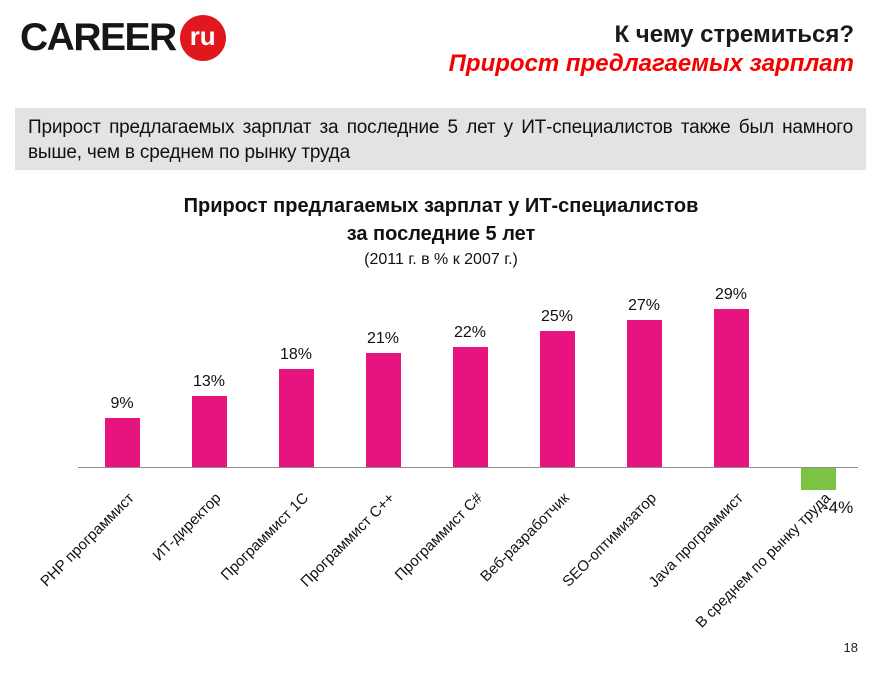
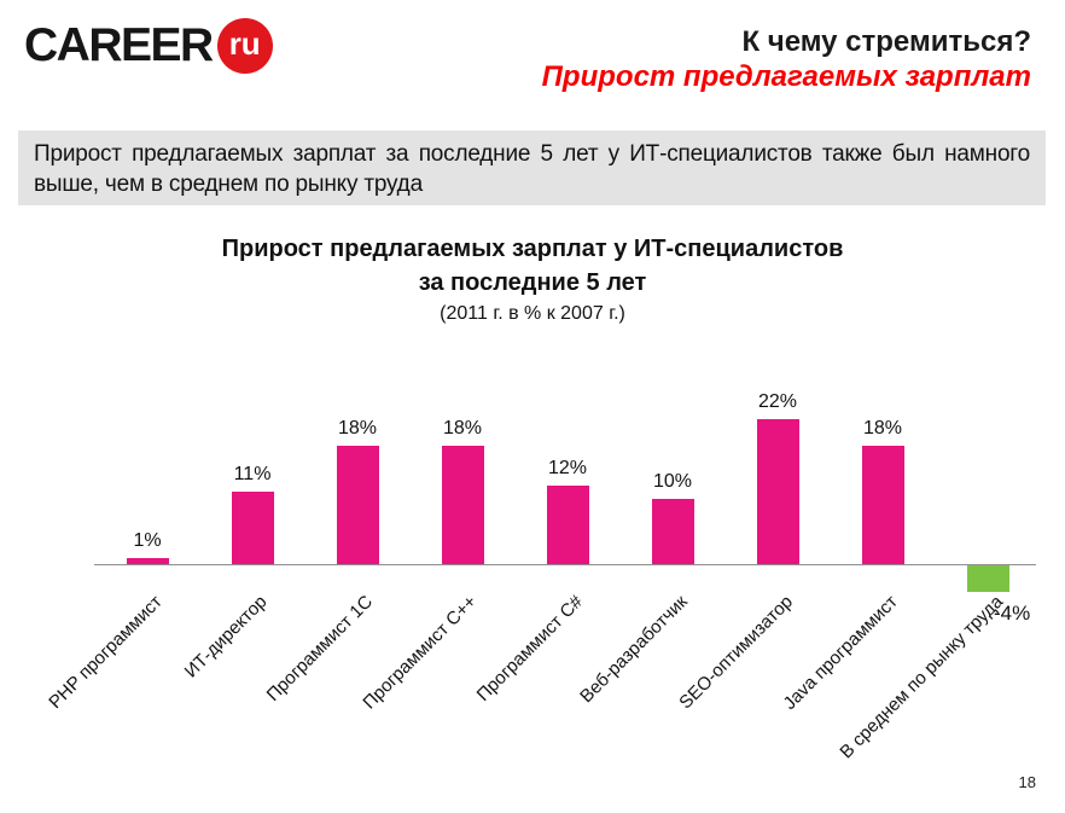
PHP программист: 9% -> 1%
ИТ-директор: 13% -> 11%
Программист C++: 21% -> 18%
Программист C#: 22% -> 12%
Веб-разработчик: 25% -> 10%
SEO-оптимизатор: 27% -> 22%
Java программист: 29% -> 18%
